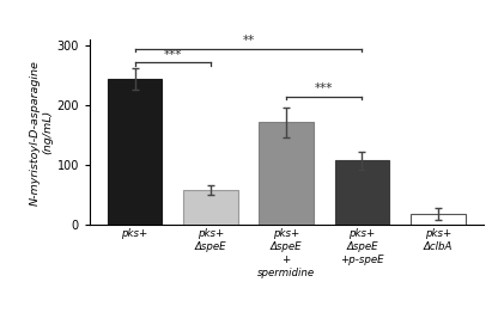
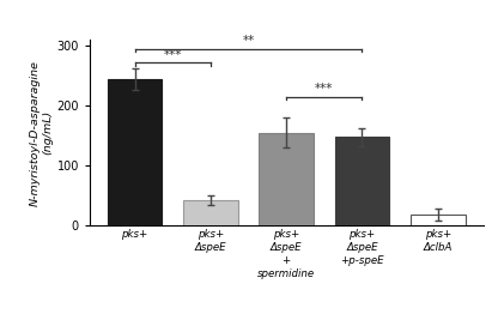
pks+ ΔspeE: 58 -> 43
pks+ ΔspeE + spermidine: 172 -> 155
pks+ ΔspeE +p-speE: 108 -> 148
